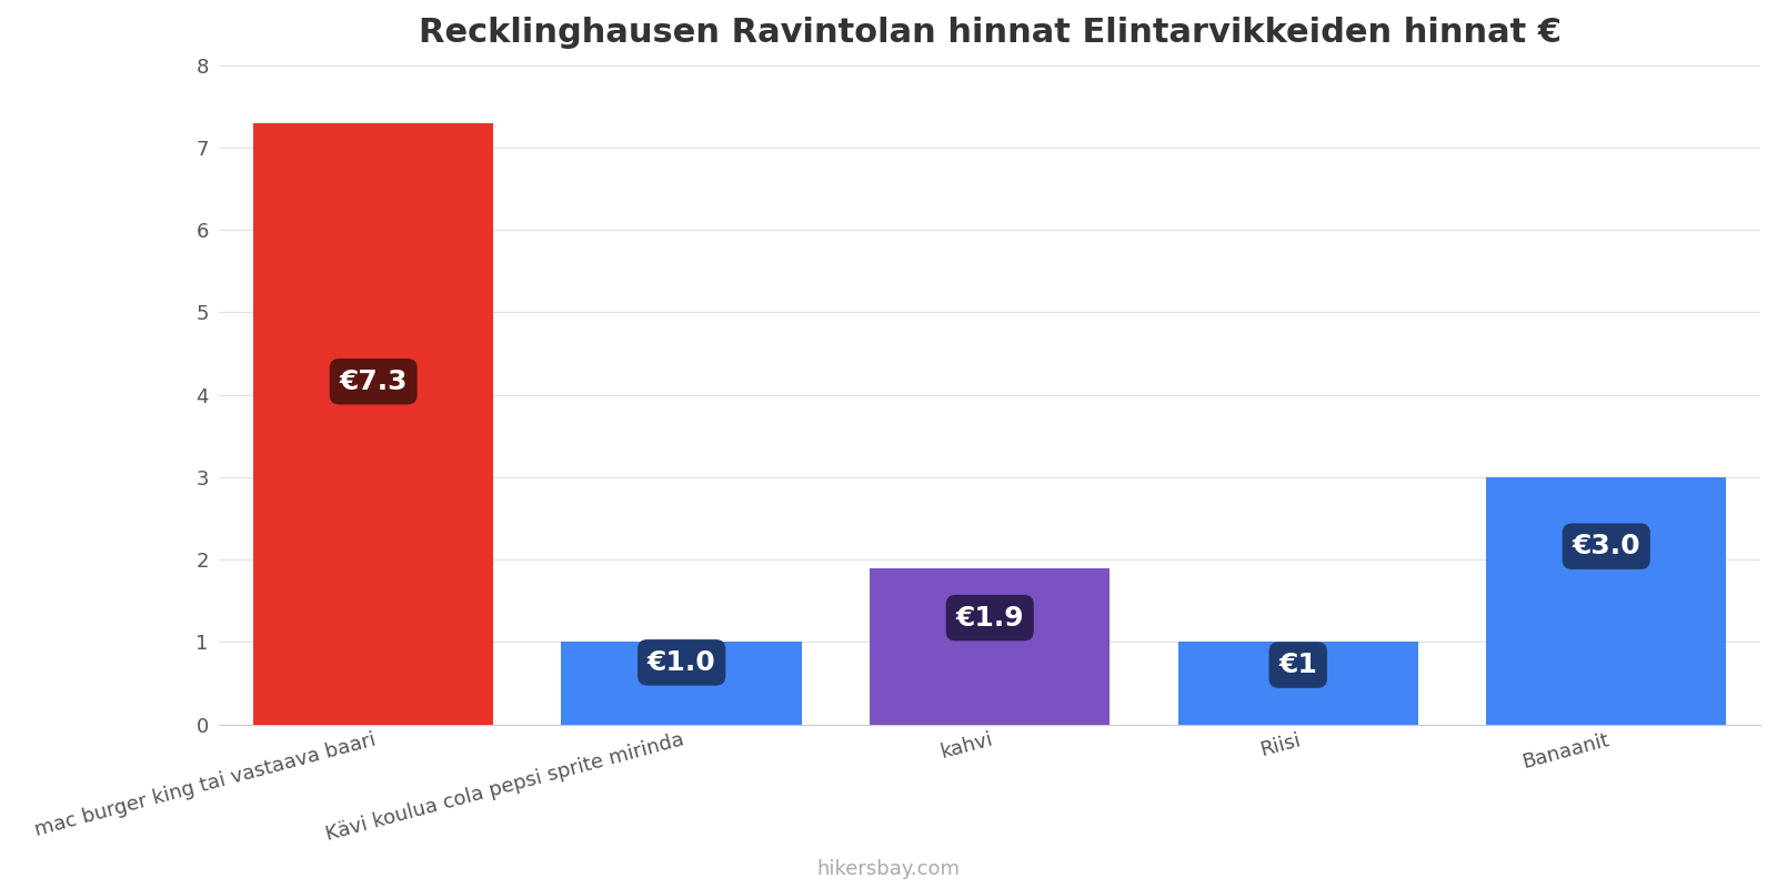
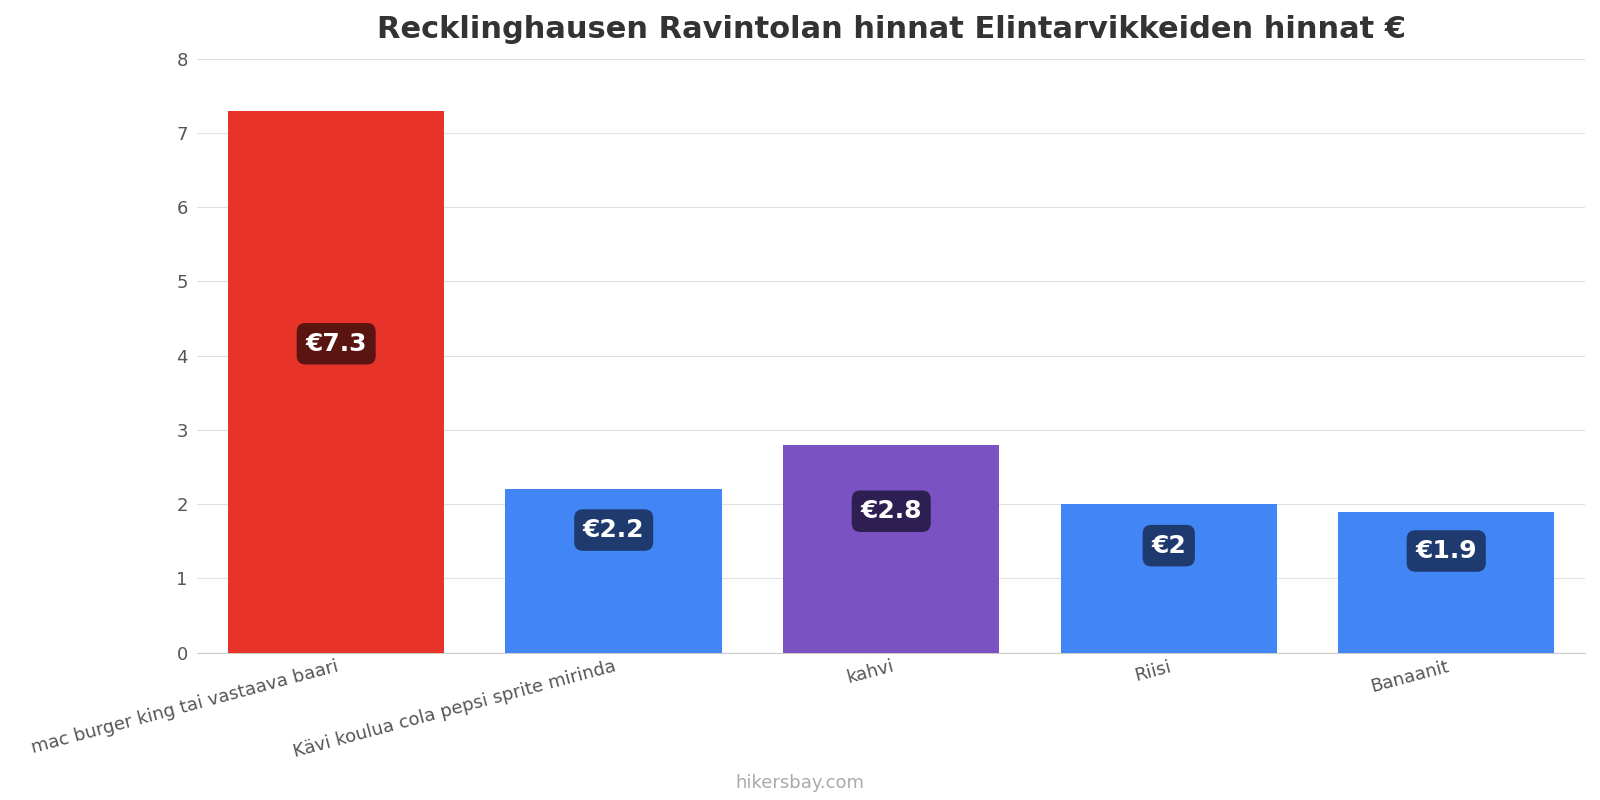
Kävi koulua cola pepsi sprite mirinda: €1 -> €2
kahvi: €1.9 -> €2.8
Riisi: €1 -> €2
Banaanit: €3.0 -> €1.9
